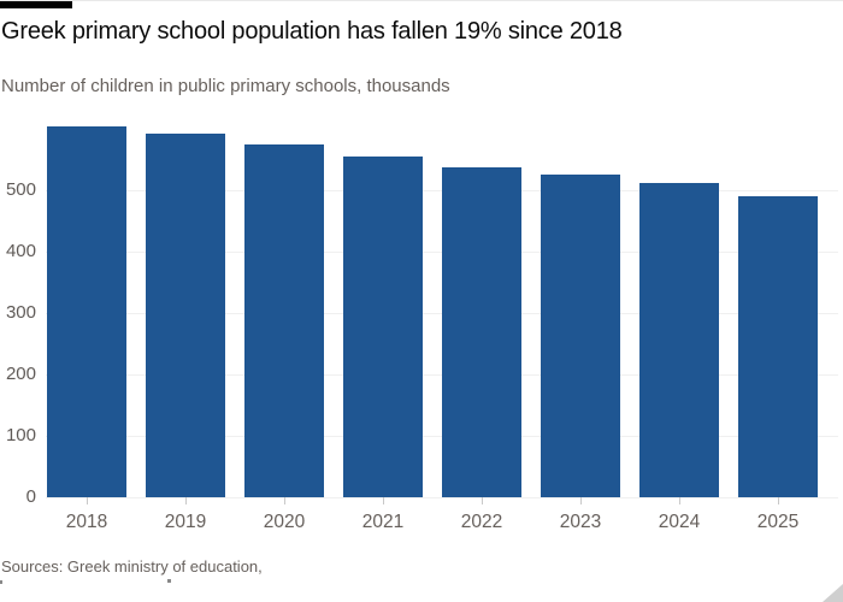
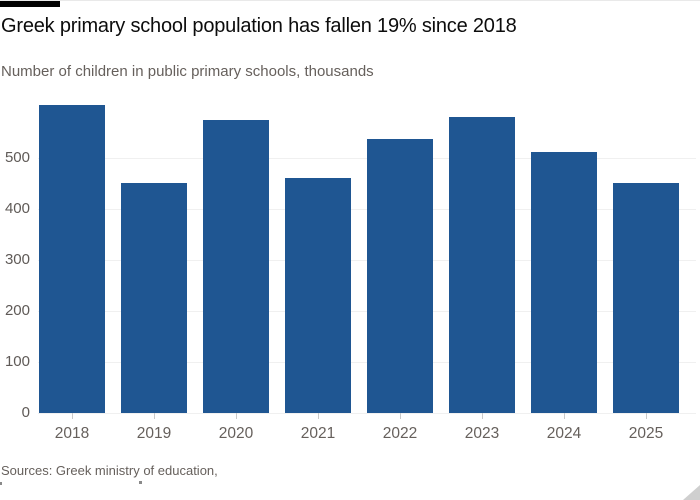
2019: 590 -> 450
2021: 560 -> 460
2023: 520 -> 580
2025: 490 -> 450
